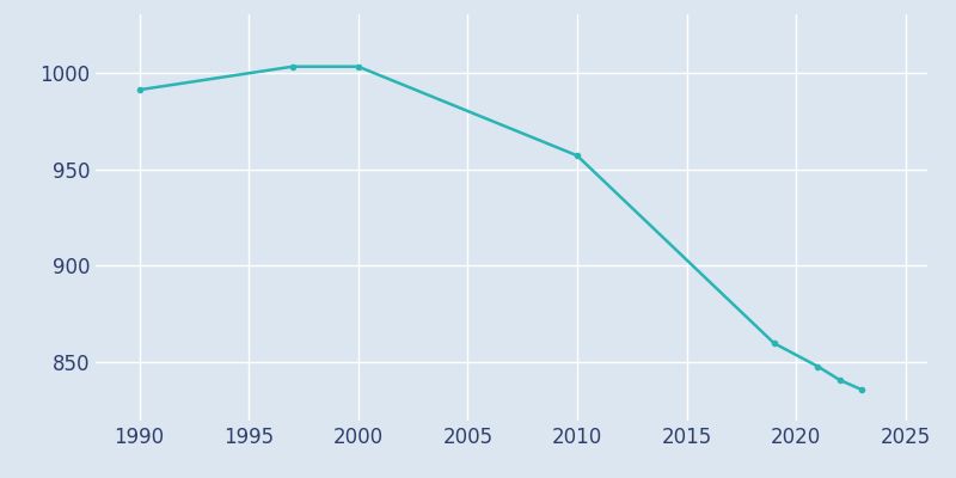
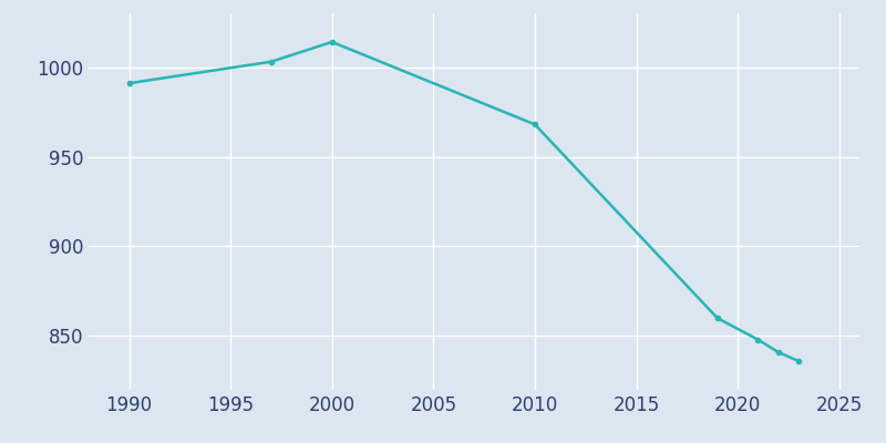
2000: 1003 -> 1014
2010: 957 -> 968
